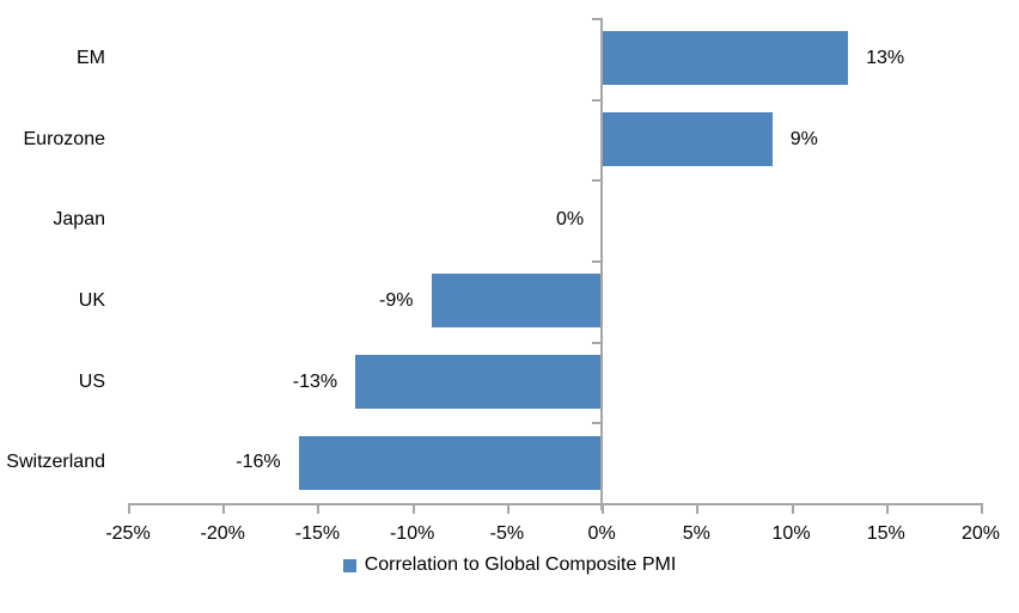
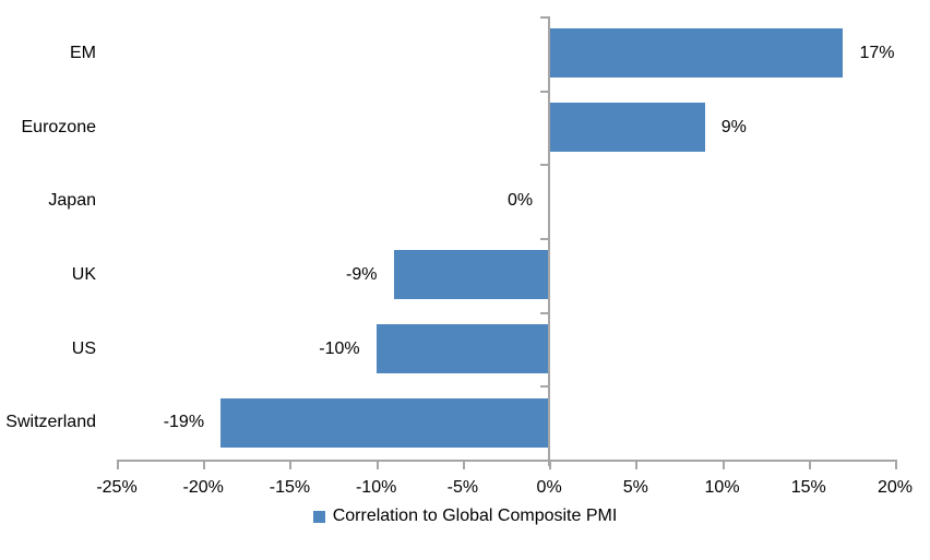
EM: 13% -> 17%
US: -13% -> -10%
Switzerland: -16% -> -19%
